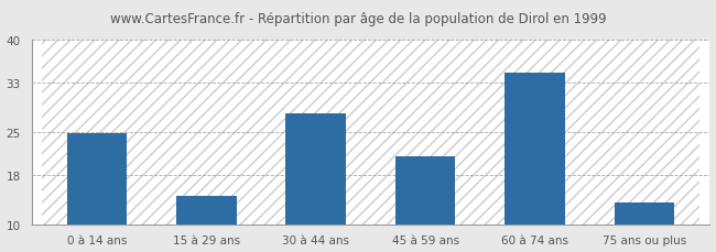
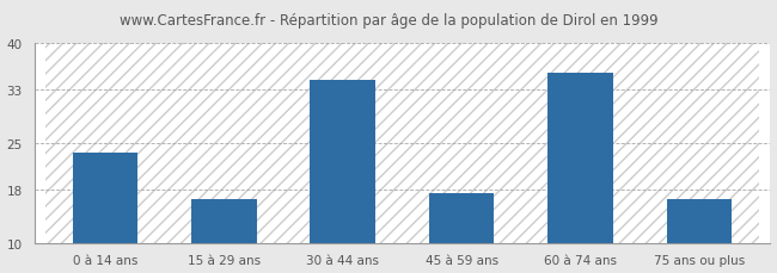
0 à 14 ans: 24.8 -> 23.5
15 à 29 ans: 14.6 -> 16.5
30 à 44 ans: 28.0 -> 34.5
45 à 59 ans: 21.0 -> 17.5
60 à 74 ans: 34.6 -> 35.5
75 ans ou plus: 13.6 -> 16.5
